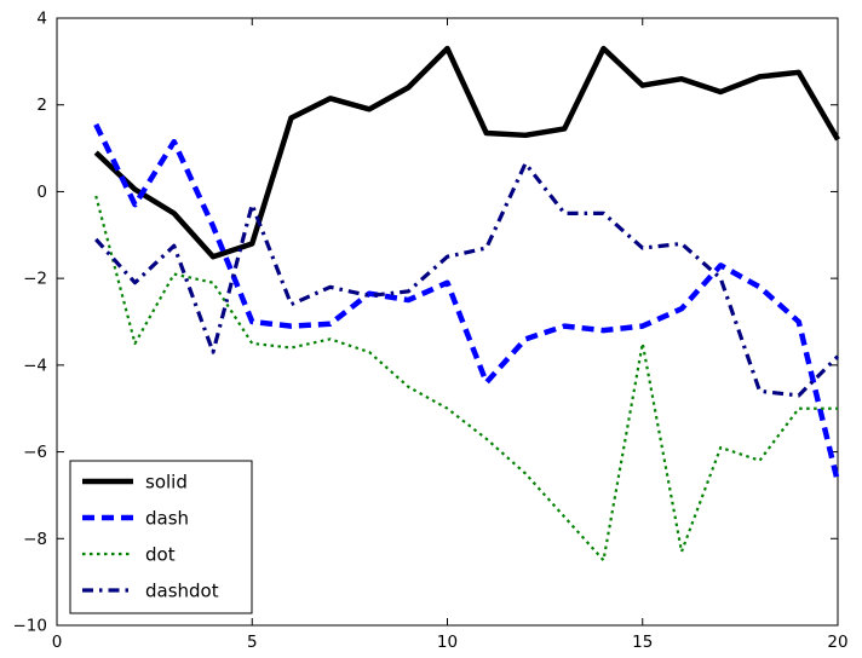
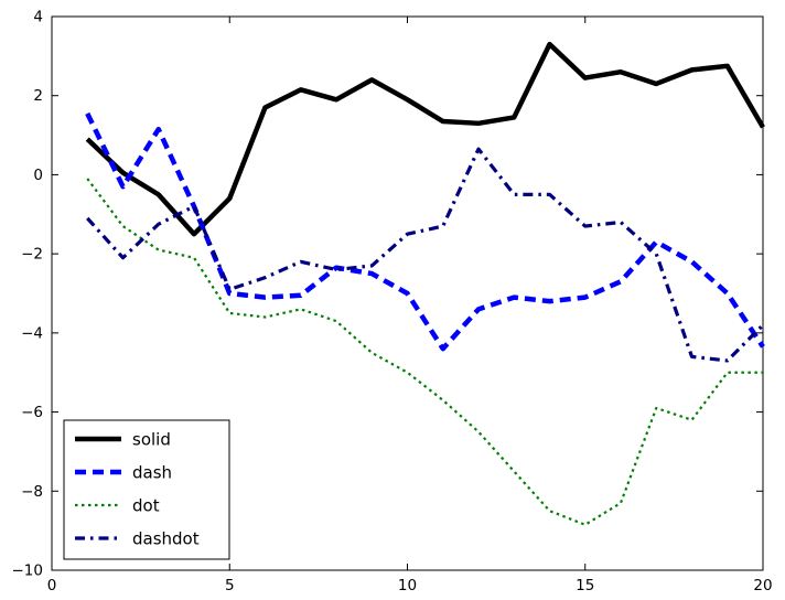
dot/2: -3.5 -> -1.3
dashdot/4: -3.7 -> -0.8
solid/5: -1.2 -> -0.6
dashdot/5: -0.3 -> -2.9
solid/10: 3.3 -> 1.9
dash/10: -2.1 -> -3.0
dot/15: -3.5 -> -8.8
dash/20: -6.7 -> -4.3
